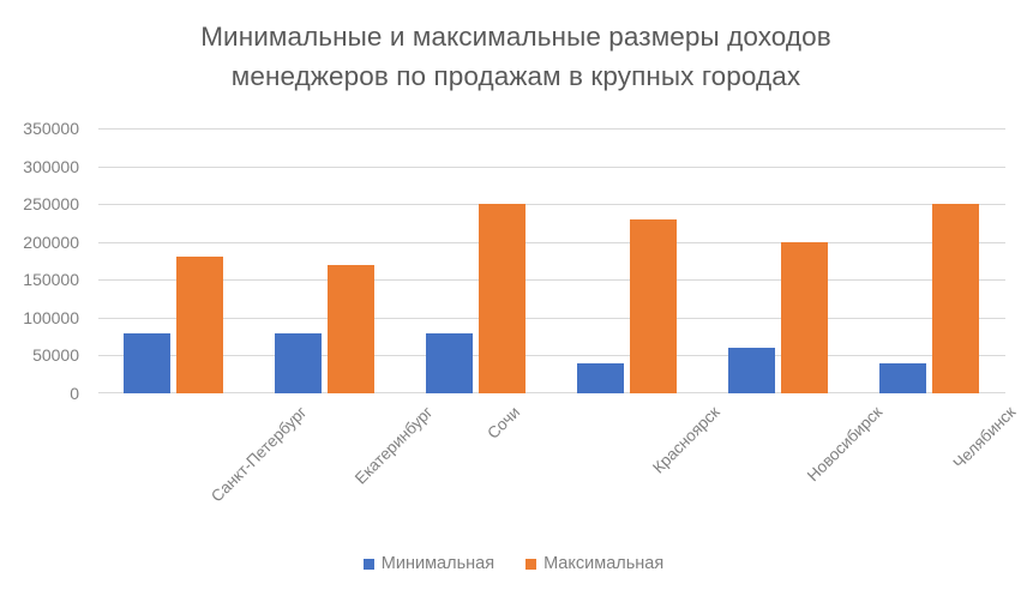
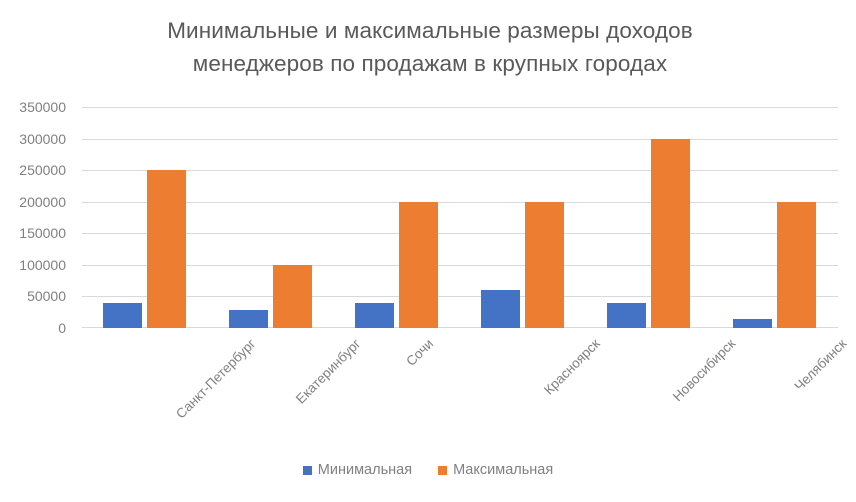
Минимальная/Санкт-Петербург: 80000 -> 40000
Максимальная/Санкт-Петербург: 180000 -> 250000
Минимальная/Екатеринбург: 80000 -> 30000
Максимальная/Екатеринбург: 170000 -> 100000
Минимальная/Сочи: 80000 -> 40000
Максимальная/Сочи: 250000 -> 200000
Минимальная/Красноярск: 40000 -> 60000
Максимальная/Красноярск: 230000 -> 200000
Минимальная/Новосибирск: 60000 -> 40000
Максимальная/Новосибирск: 200000 -> 300000
Минимальная/Челябинск: 40000 -> 20000
Максимальная/Челябинск: 250000 -> 200000
